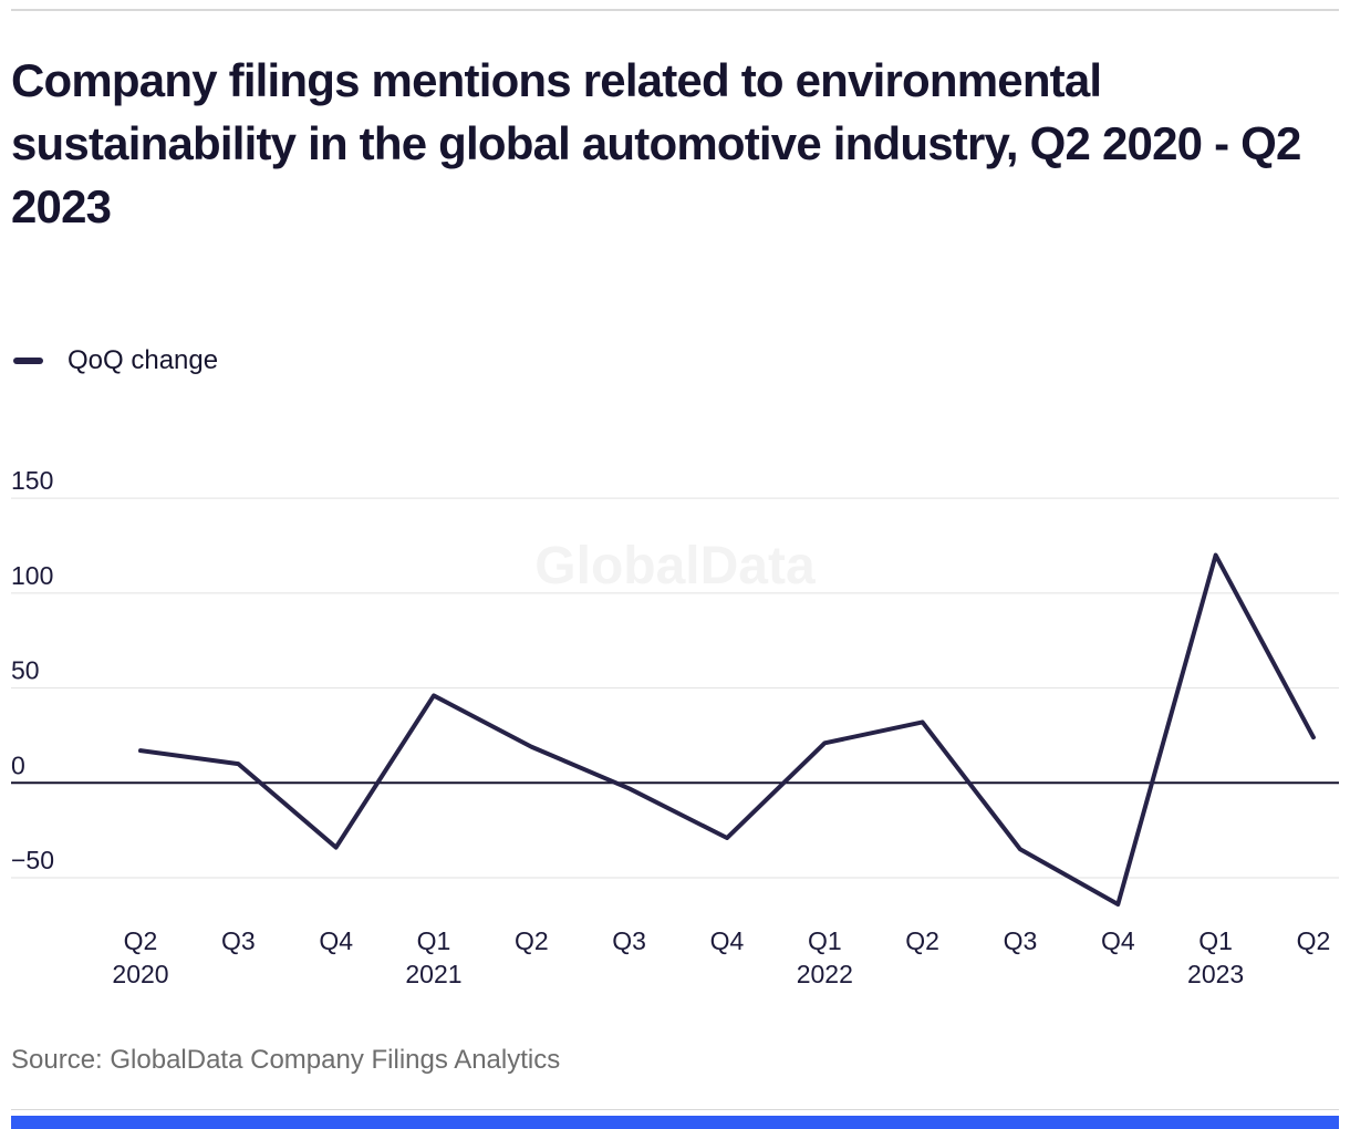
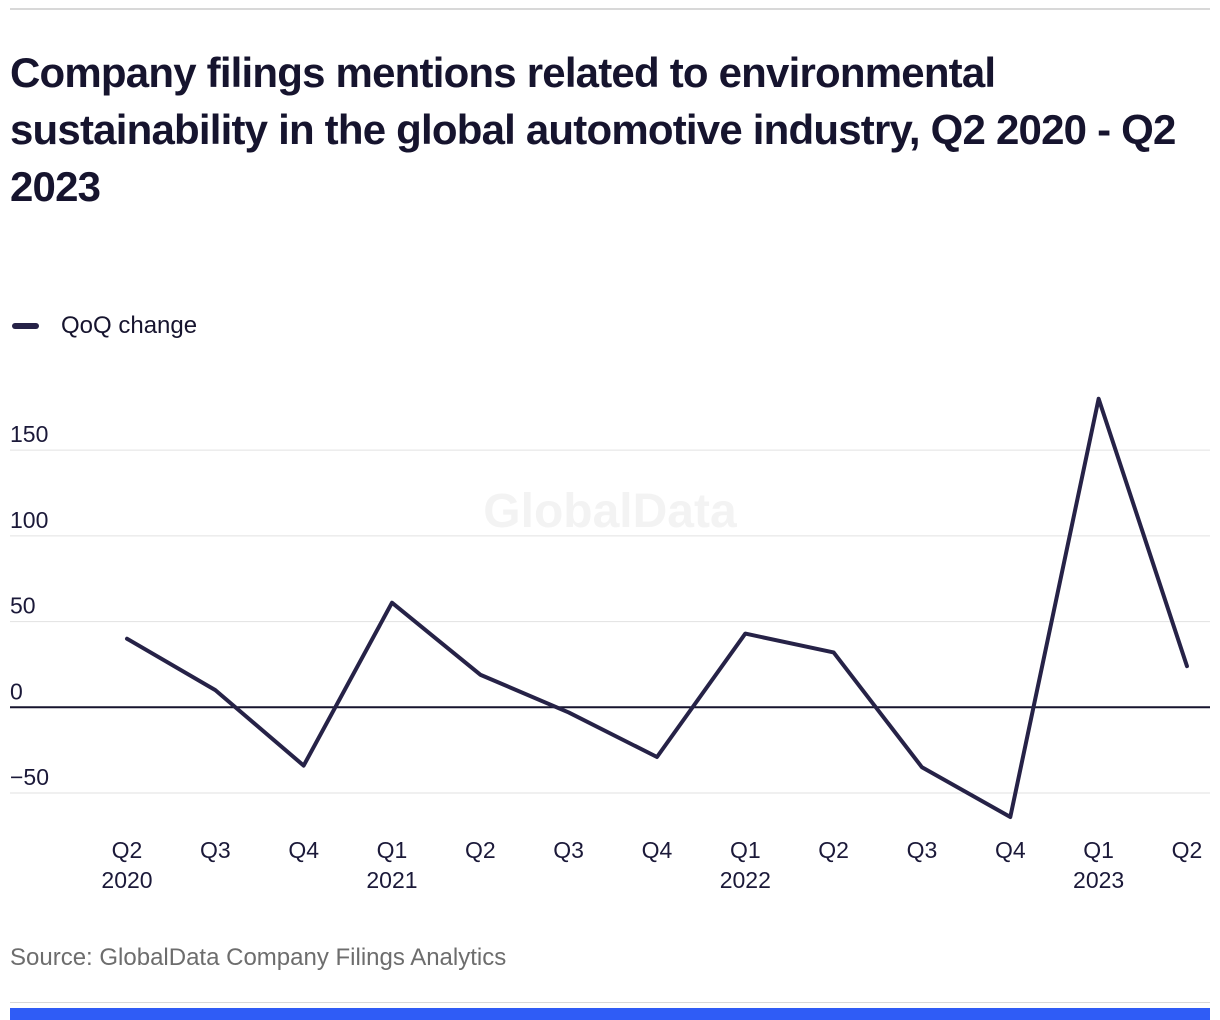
Q2 2020: 17 -> 40
Q1 2021: 46 -> 61
Q1 2022: 21 -> 43
Q1 2023: 120 -> 180
